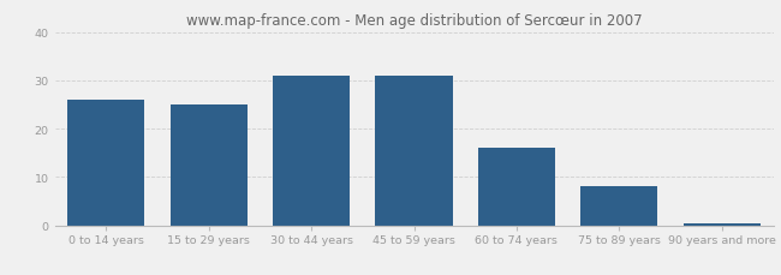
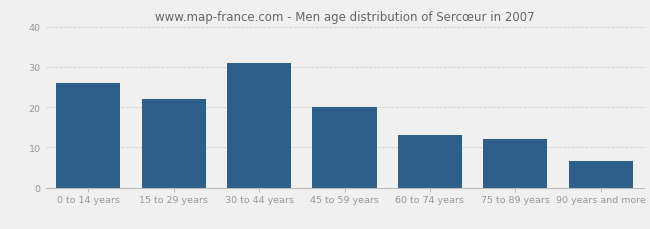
15 to 29 years: 25.0 -> 22.0
45 to 59 years: 31.0 -> 20.0
60 to 74 years: 16.0 -> 13.0
75 to 89 years: 8.0 -> 12.0
90 years and more: 0.5 -> 6.5
